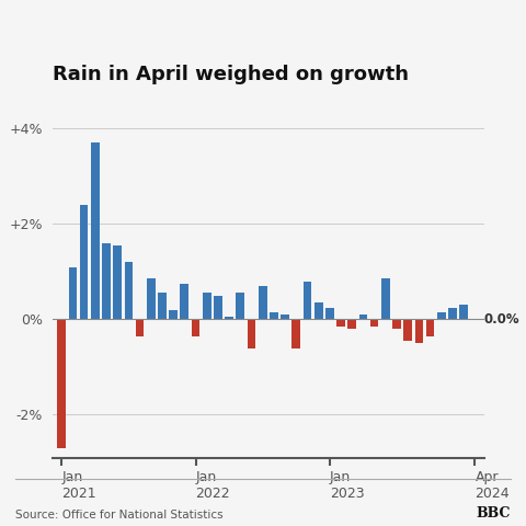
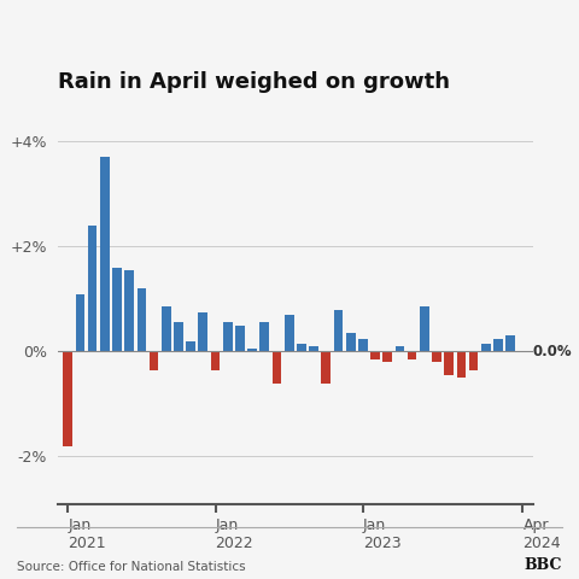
Jan 2021: -2.70% -> -1.80%
